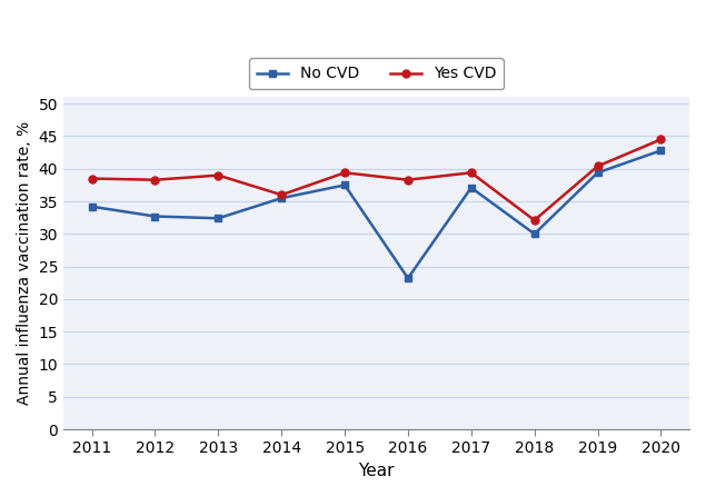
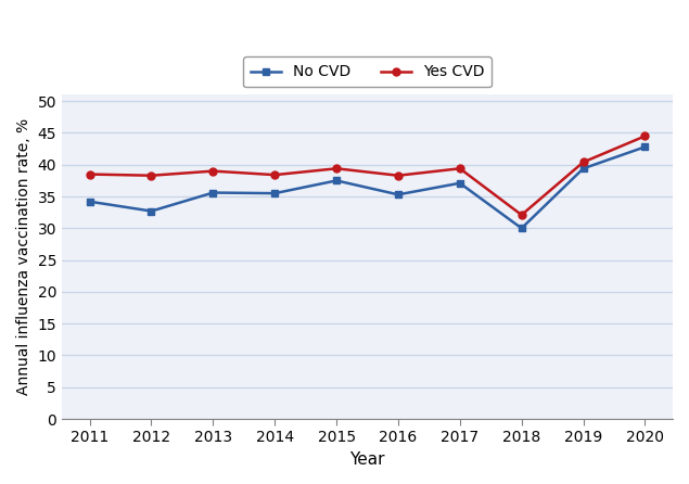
No CVD/2013: 32.4 -> 35.6
Yes CVD/2014: 36.0 -> 38.4
No CVD/2016: 23.2 -> 35.3
